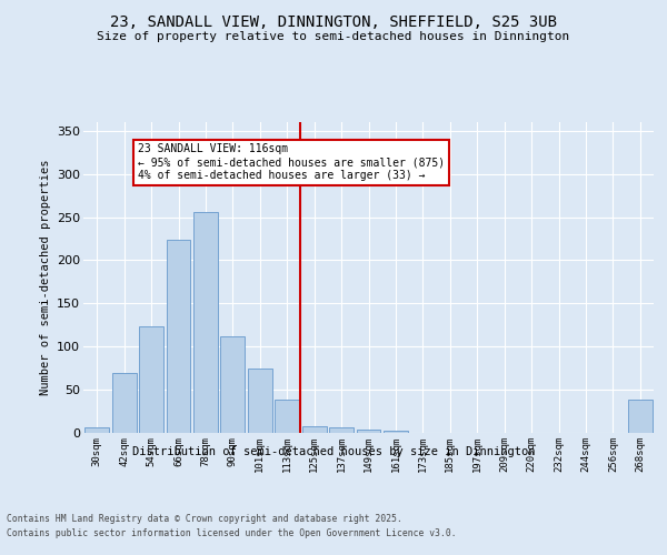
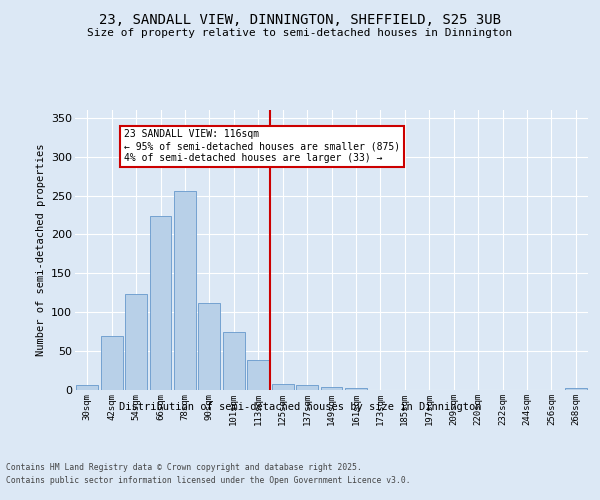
268sqm: 38 -> 2
